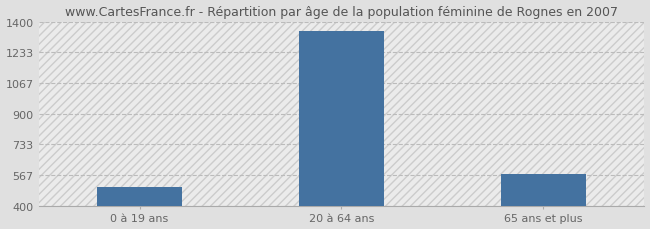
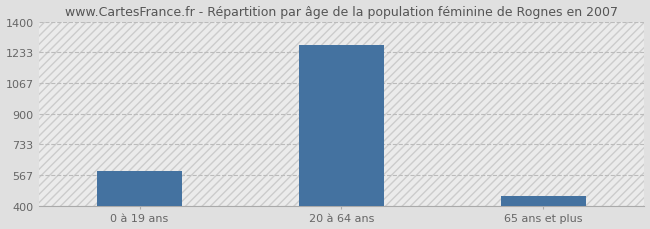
0 à 19 ans: 500 -> 590
20 à 64 ans: 1350 -> 1270
65 ans et plus: 570 -> 460
